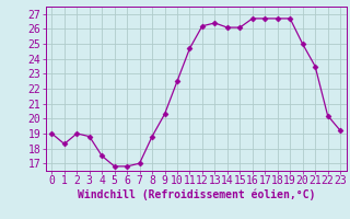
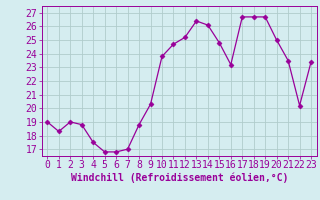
10: 22.5 -> 23.8
12: 26.2 -> 25.2
15: 26.1 -> 24.8
16: 26.7 -> 23.2
23: 19.2 -> 23.4
